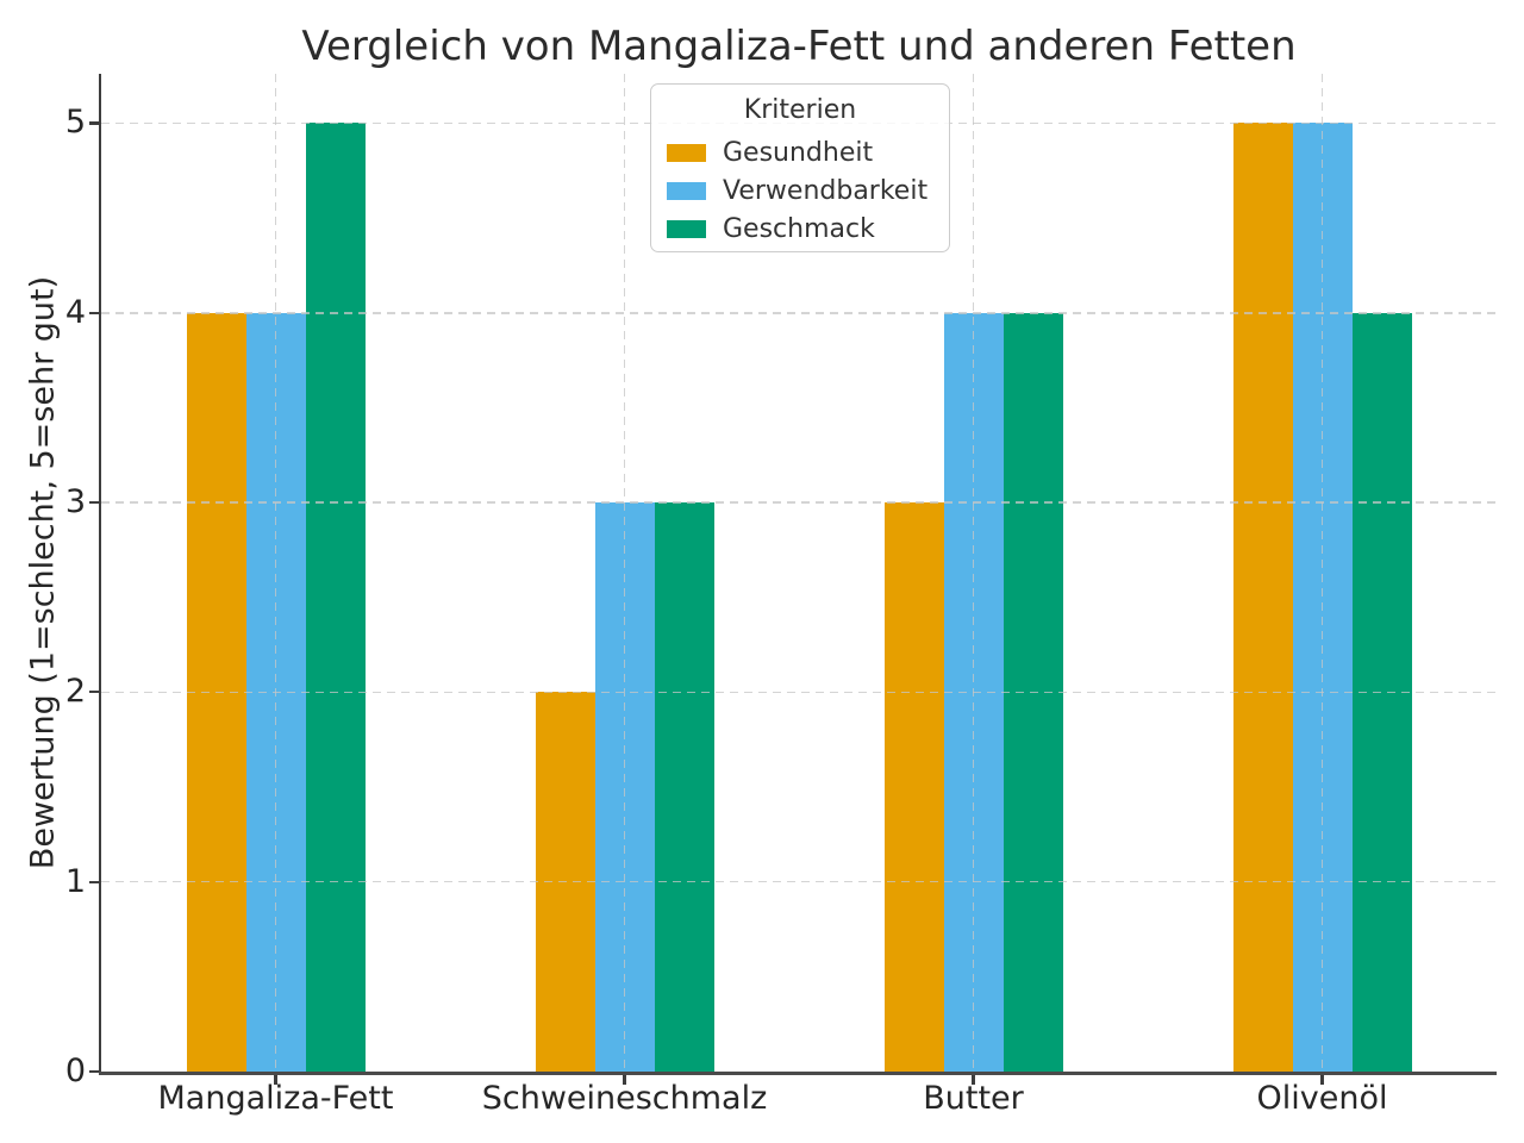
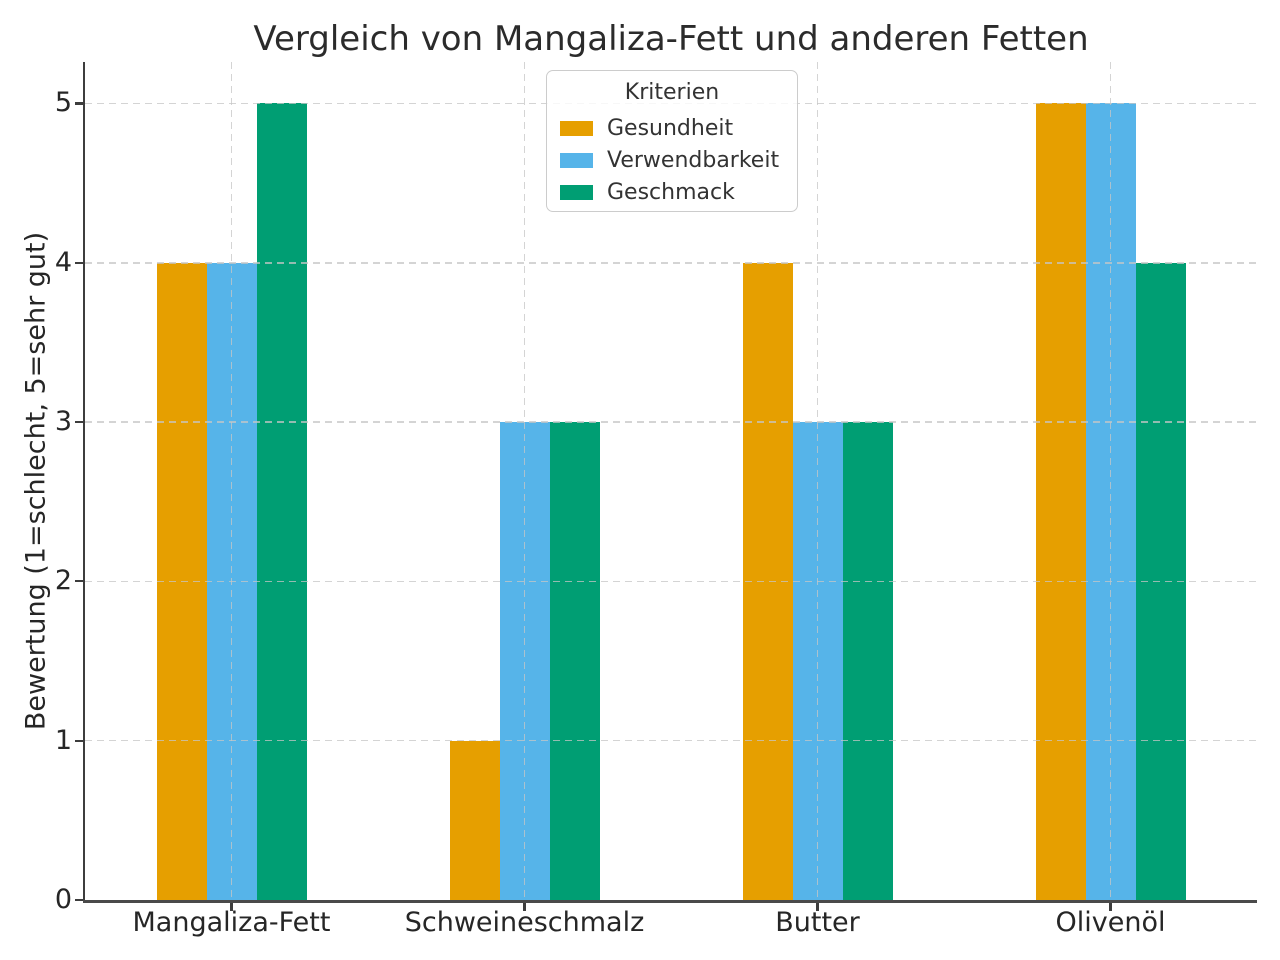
Gesundheit/Schweineschmalz: 2 -> 1
Gesundheit/Butter: 3 -> 4
Verwendbarkeit/Butter: 4 -> 3
Geschmack/Butter: 4 -> 3
